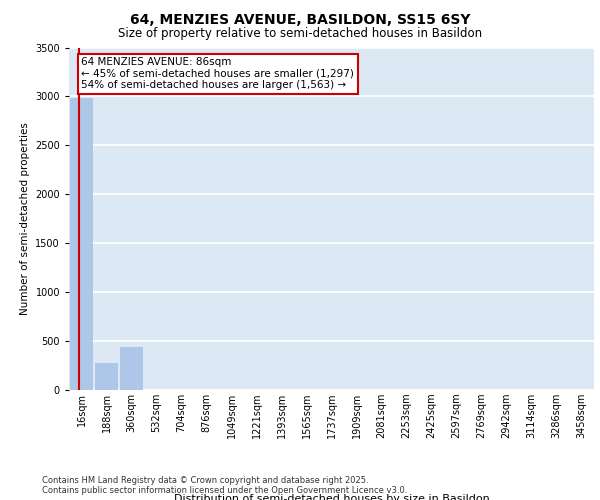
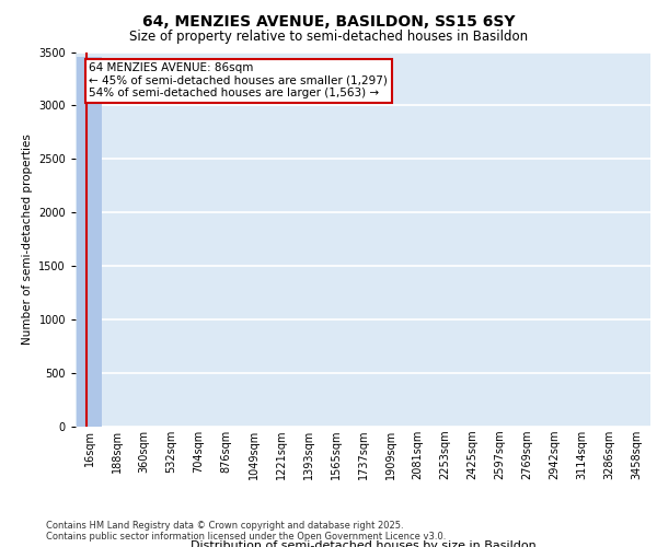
16sqm: 2980 -> 3450
188sqm: 280 -> 0
360sqm: 440 -> 0
